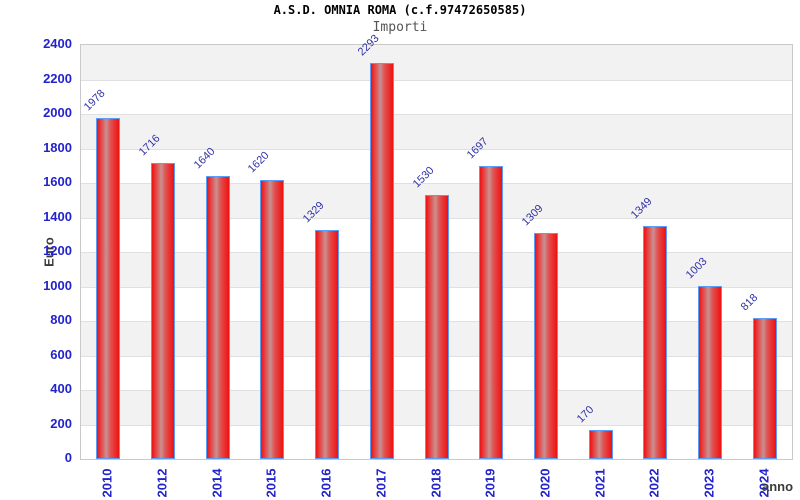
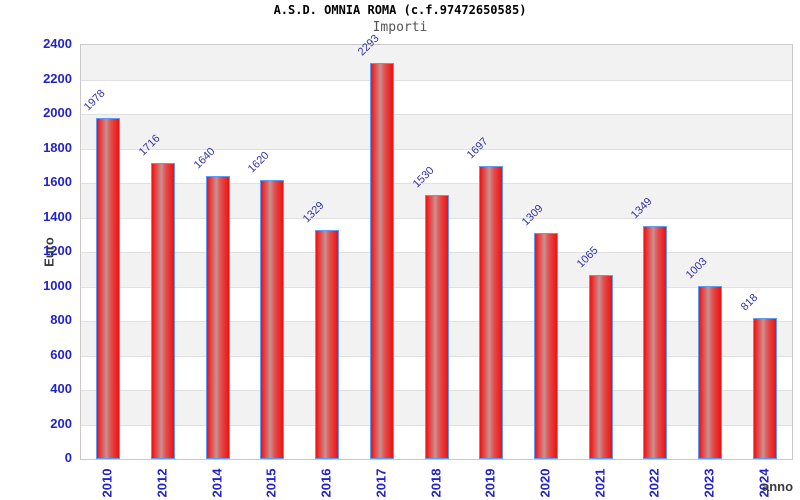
2021: 170 -> 1065
